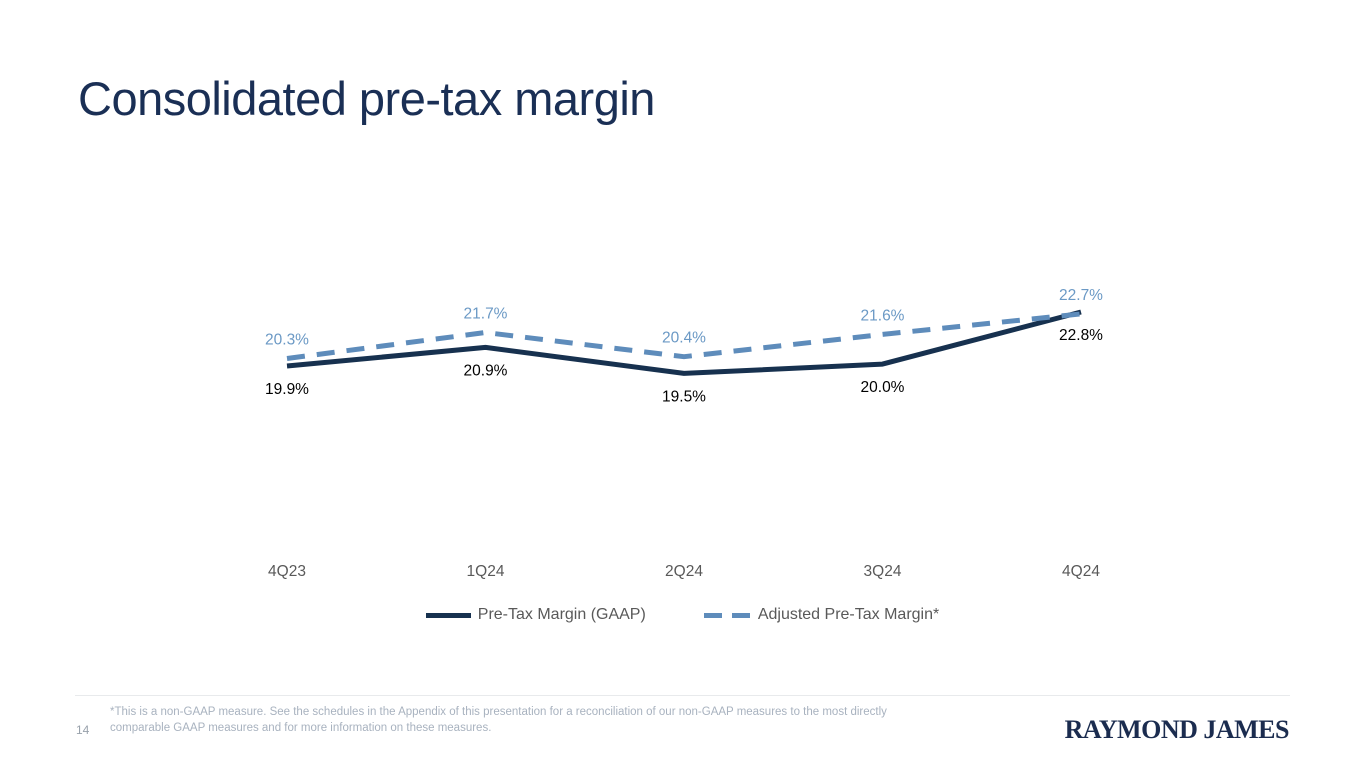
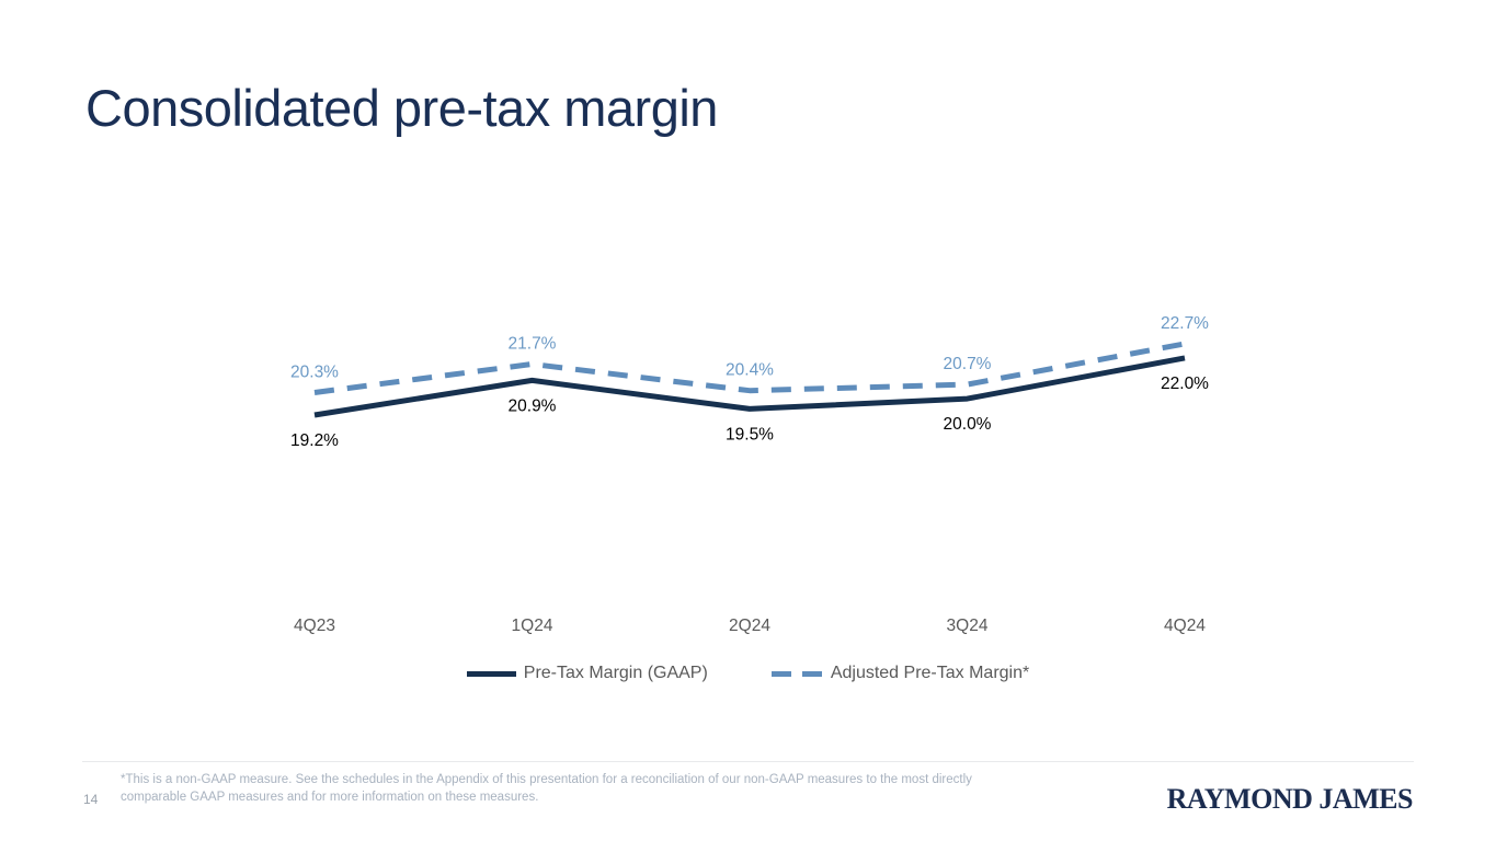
Pre-Tax Margin (GAAP)/4Q23: 19.9% -> 19.2%
Adjusted Pre-Tax Margin*/3Q24: 21.6% -> 20.7%
Pre-Tax Margin (GAAP)/4Q24: 22.8% -> 22.0%
